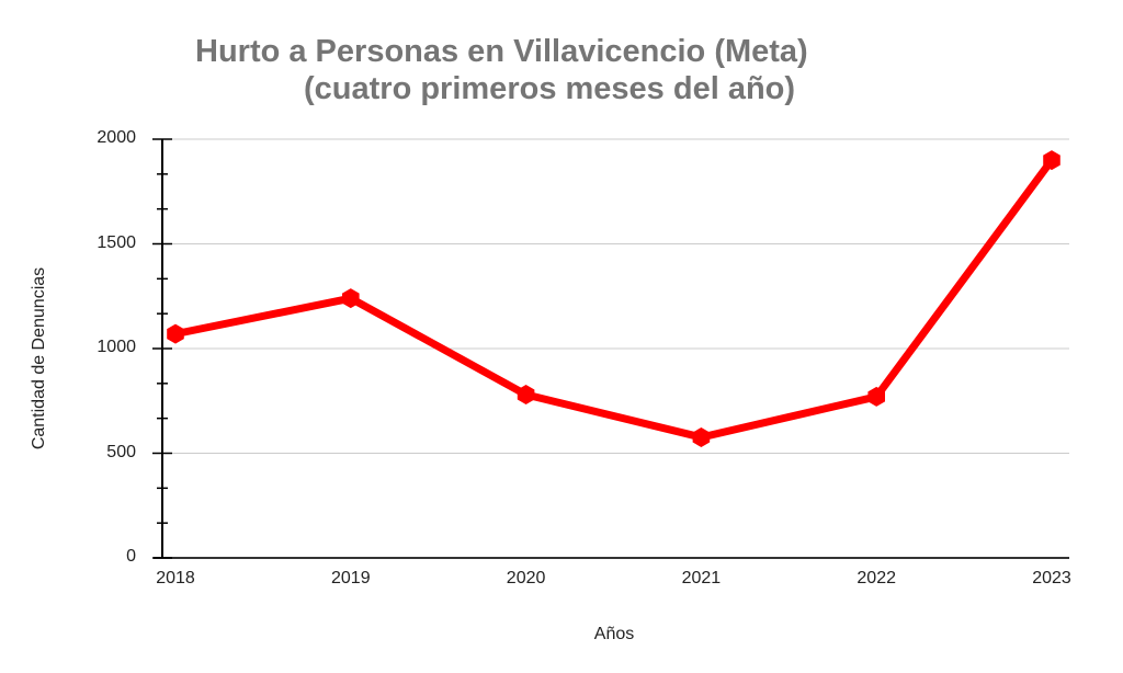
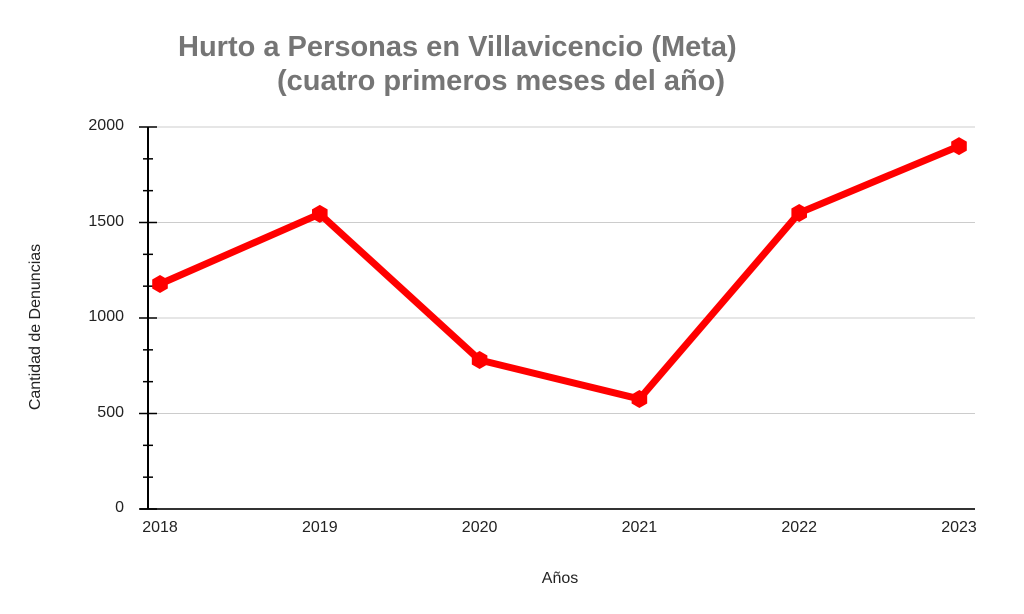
2018: 1070 -> 1180
2019: 1240 -> 1540
2022: 770 -> 1550
